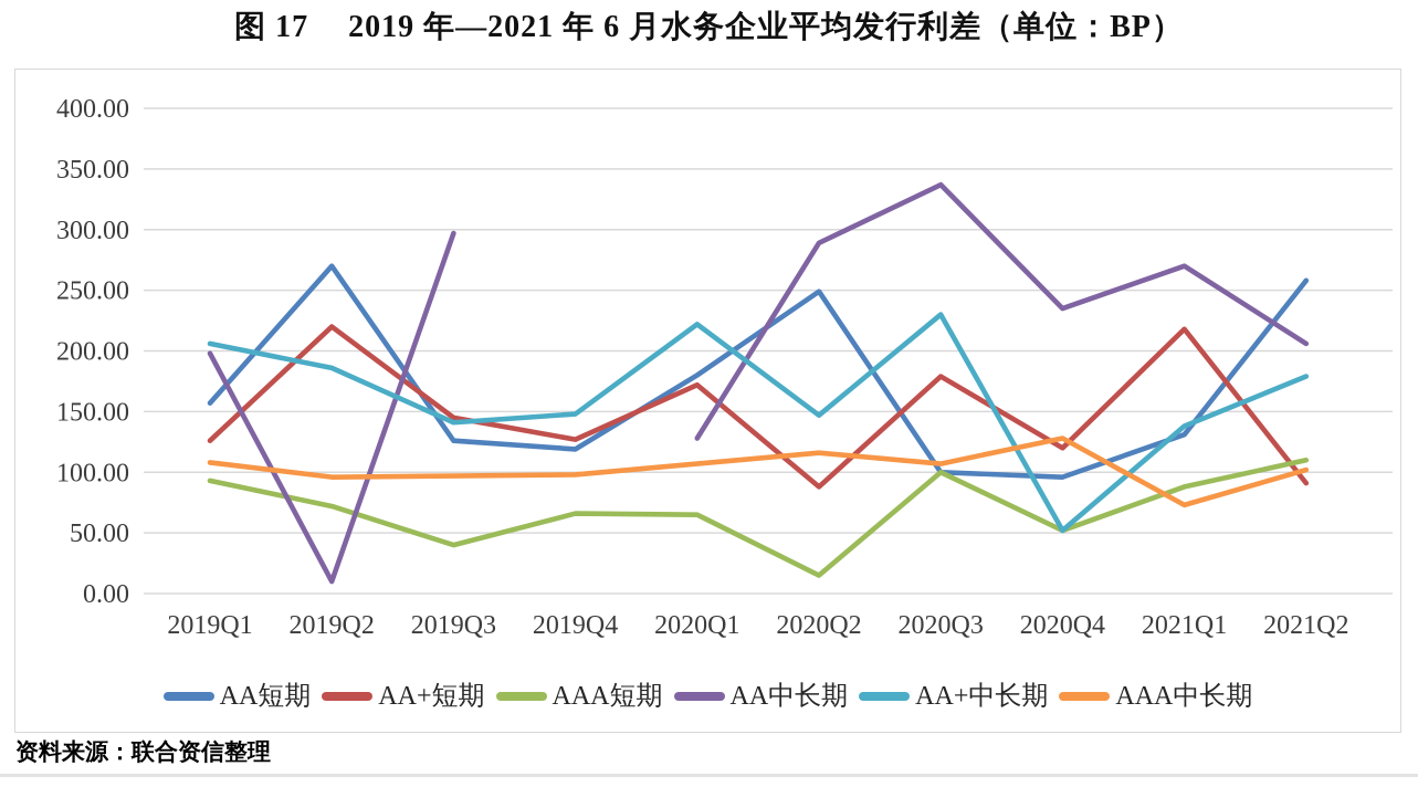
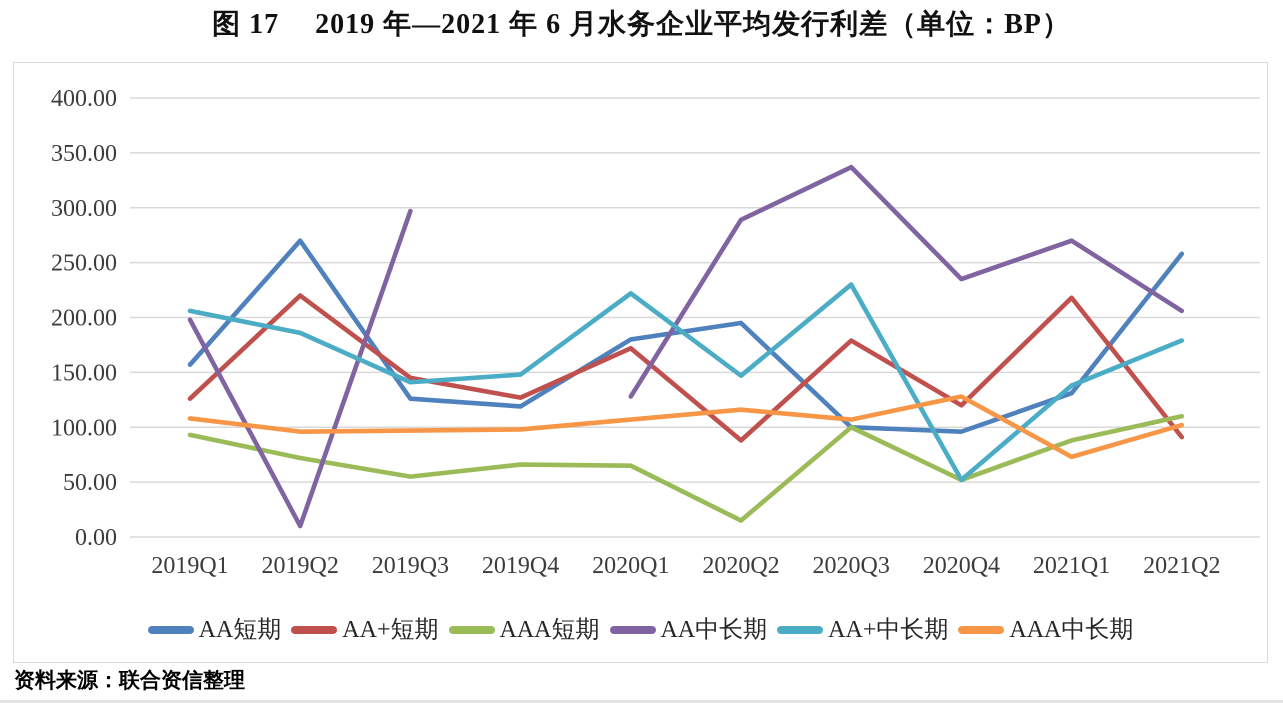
AAA短期/2019Q3: 40 -> 55
AA短期/2020Q2: 249 -> 195
